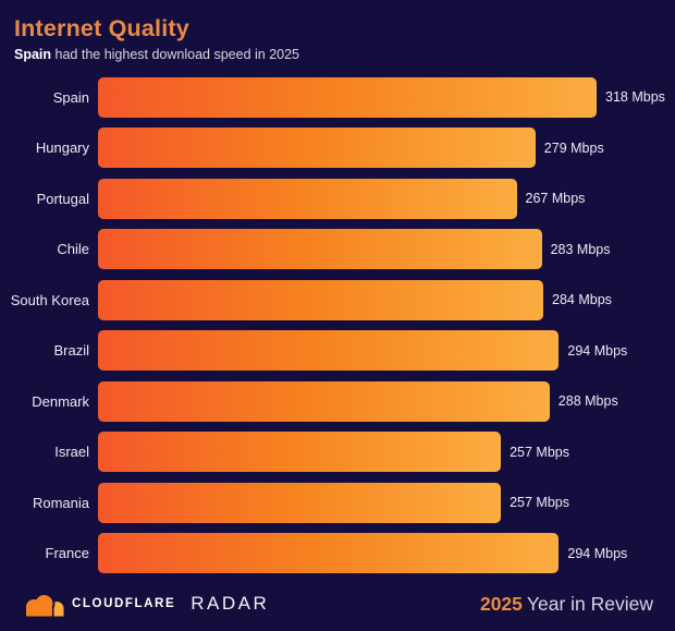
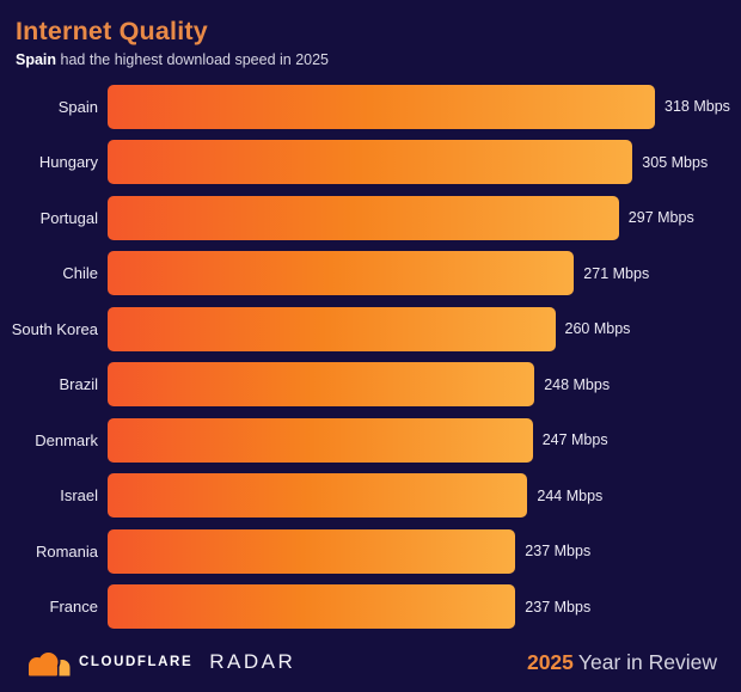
Hungary: 279 -> 305
Portugal: 267 -> 297
Chile: 283 -> 271
South Korea: 284 -> 260
Brazil: 294 -> 248
Denmark: 288 -> 247
Israel: 257 -> 244
Romania: 257 -> 237
France: 294 -> 237
